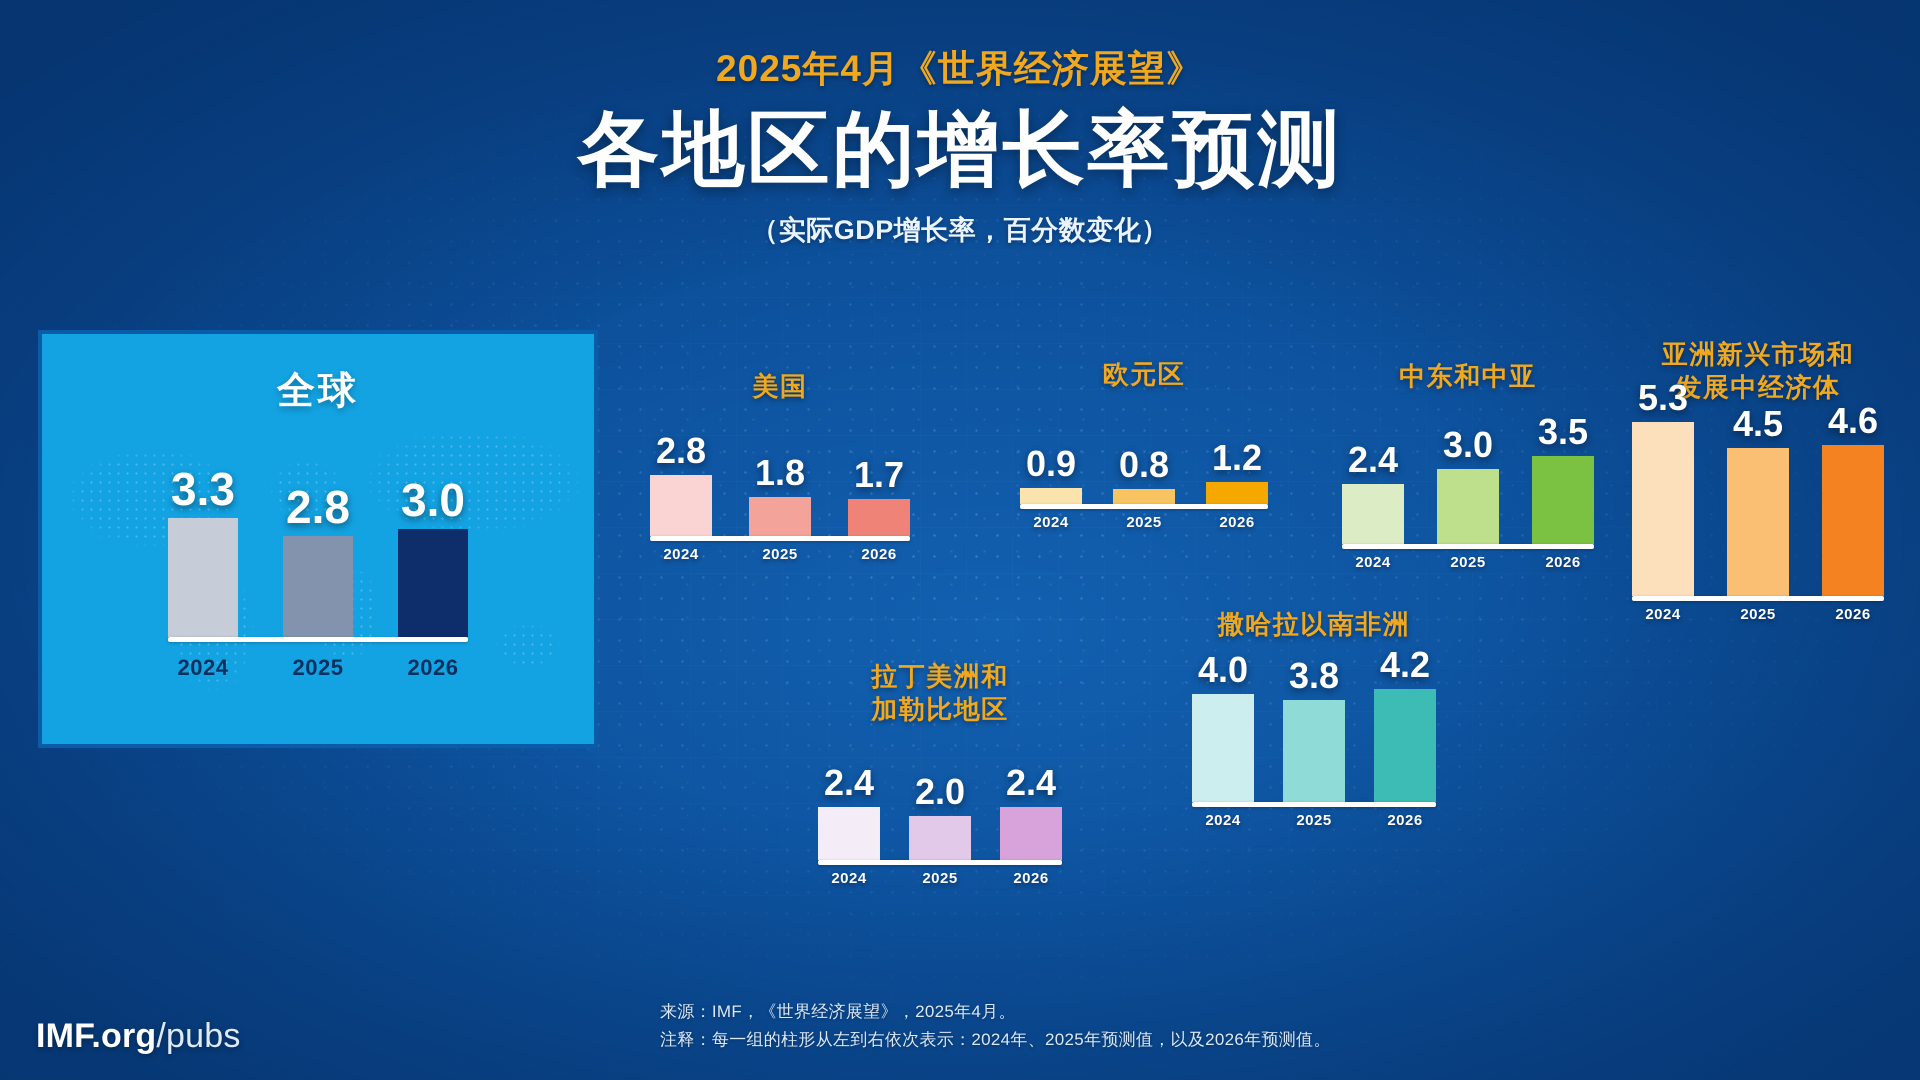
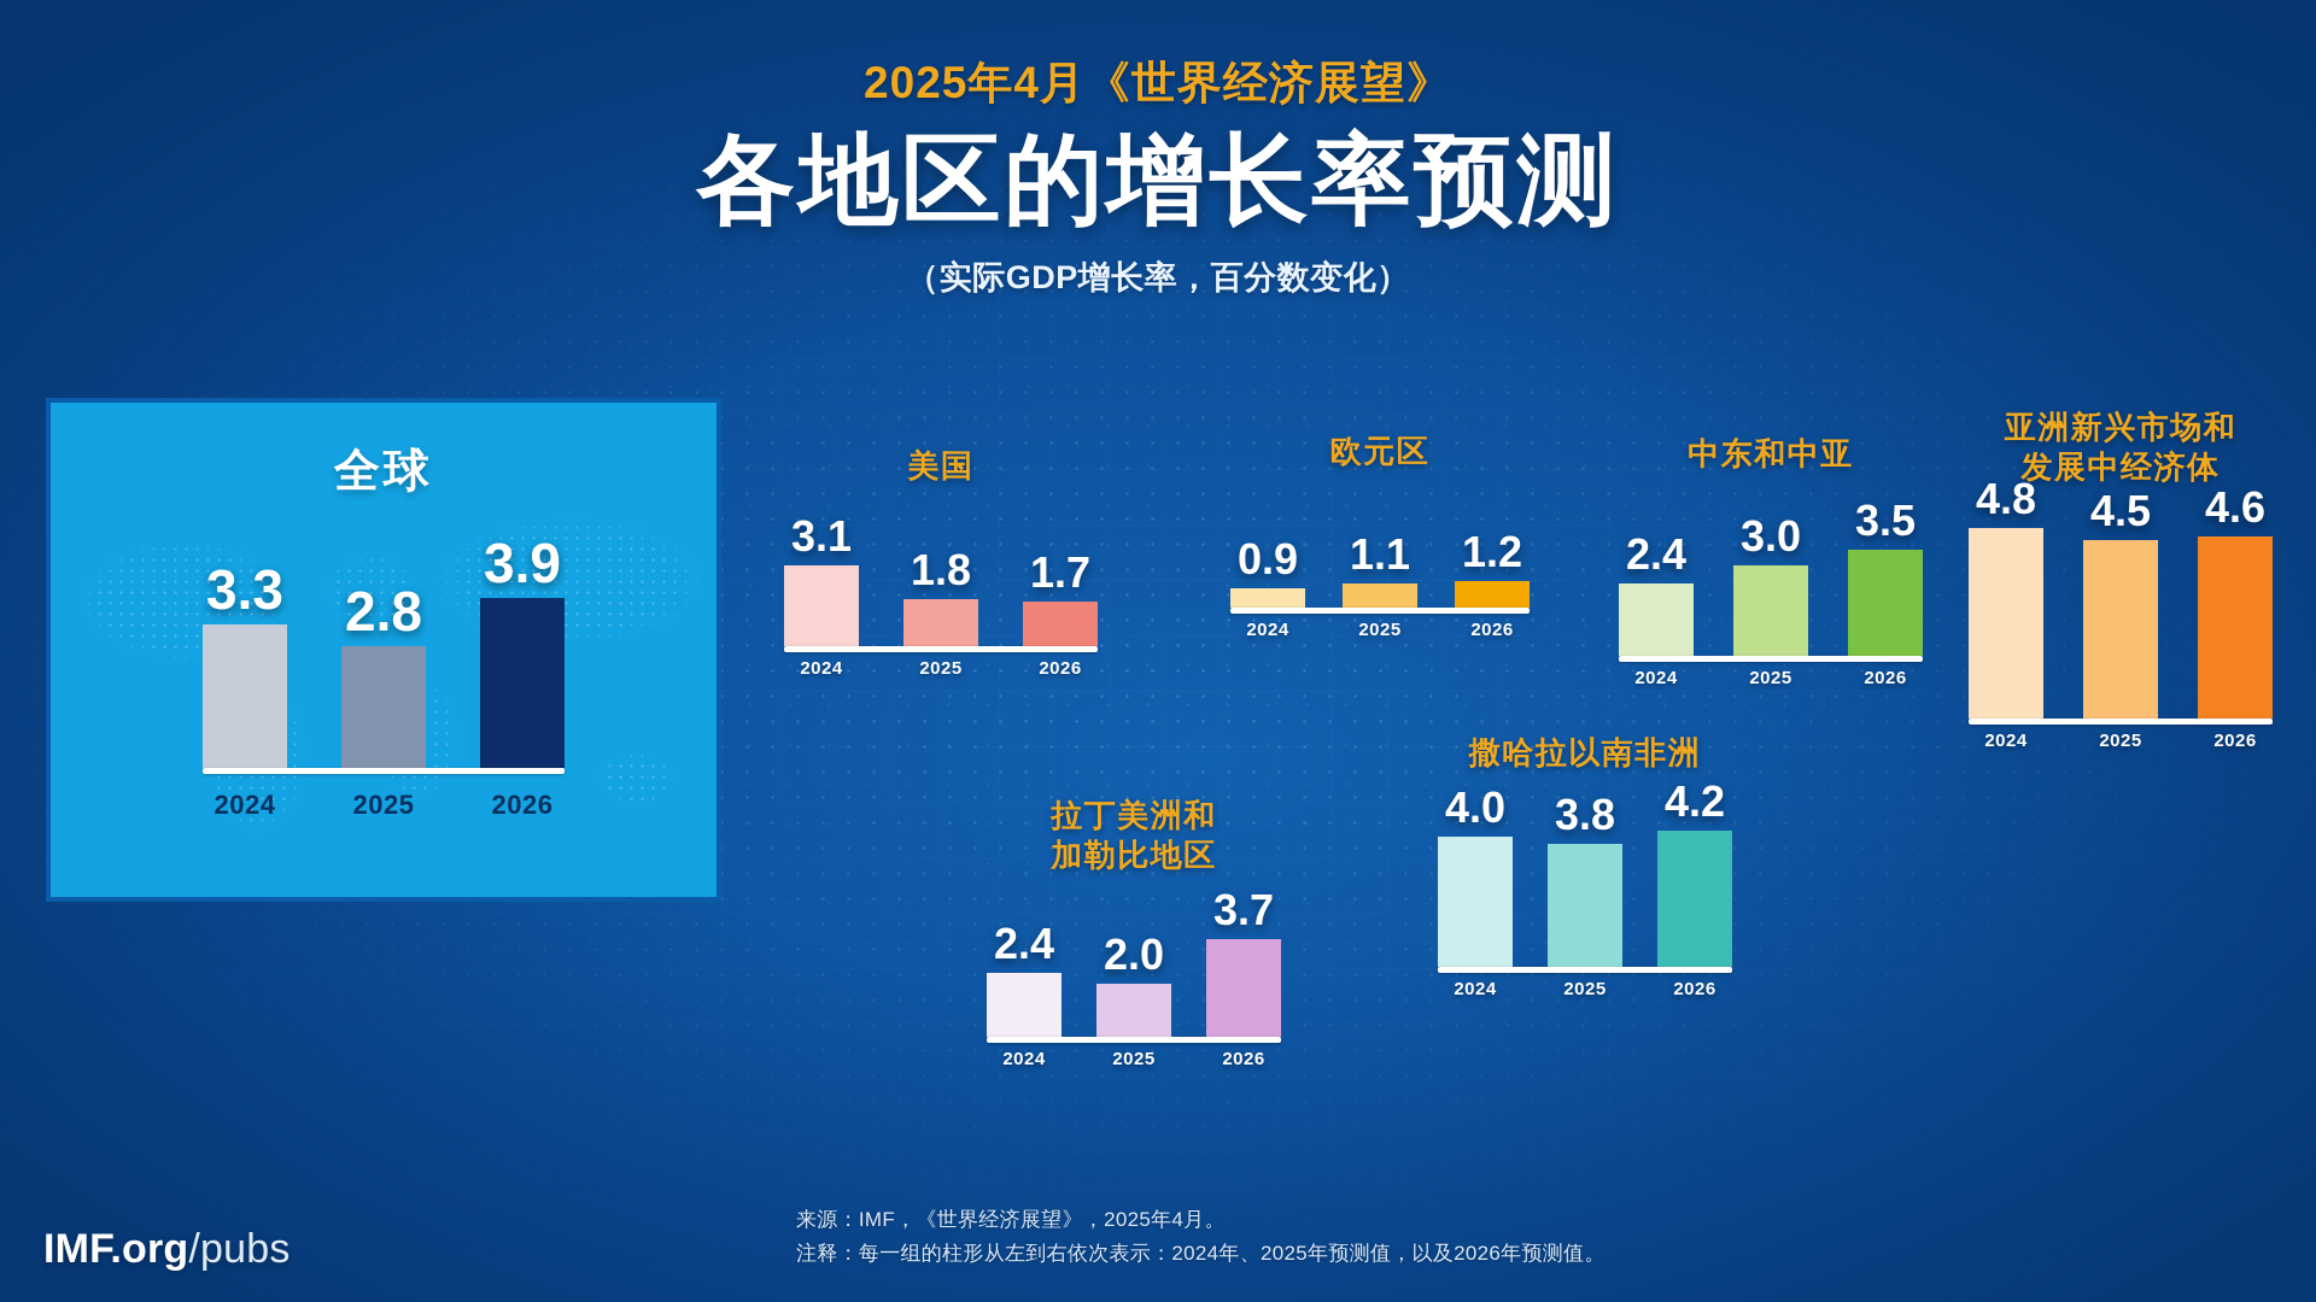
全球/2026: 3.0 -> 3.9
美国/2024: 2.8 -> 3.1
欧元区/2025: 0.8 -> 1.1
亚洲新兴市场和 发展中经济体/2024: 5.3 -> 4.8
拉丁美洲和 加勒比地区/2026: 2.4 -> 3.7
